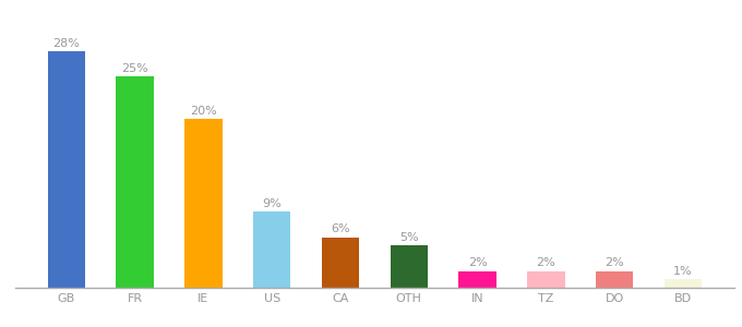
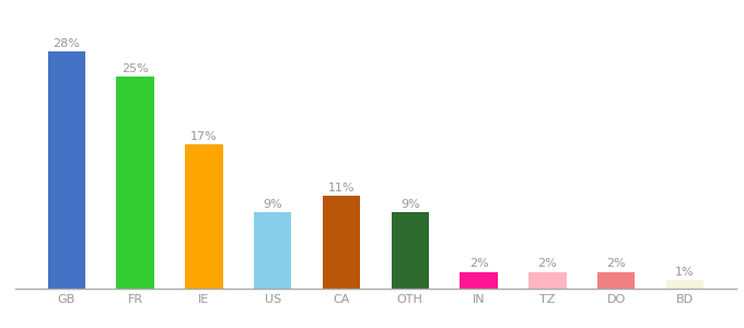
IE: 20% -> 17%
CA: 6% -> 11%
OTH: 5% -> 9%
